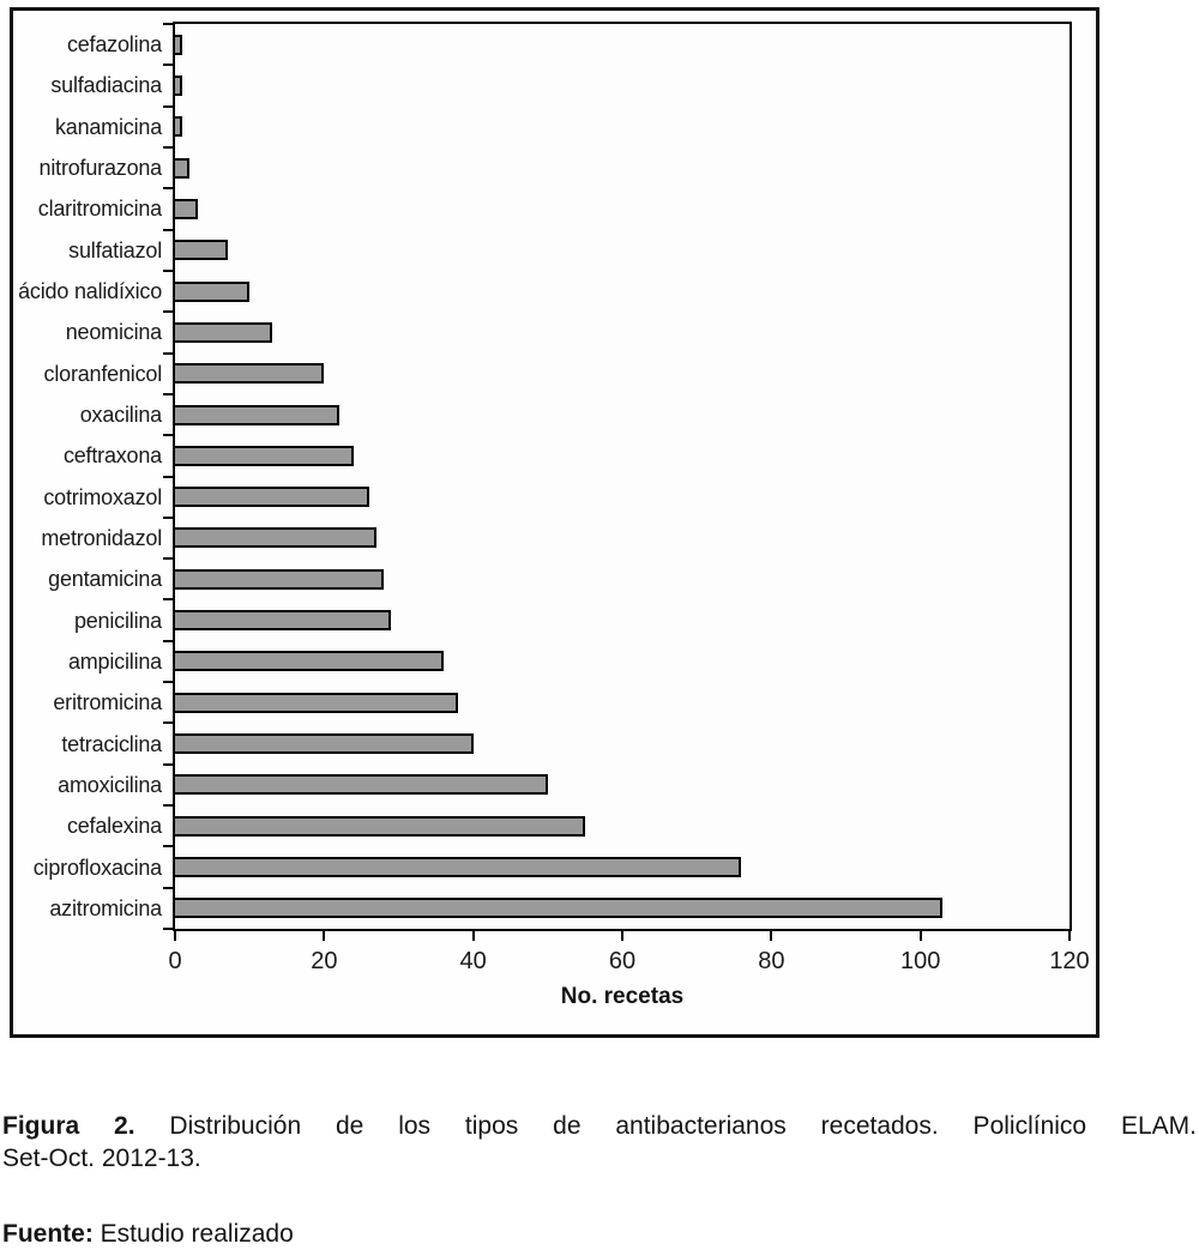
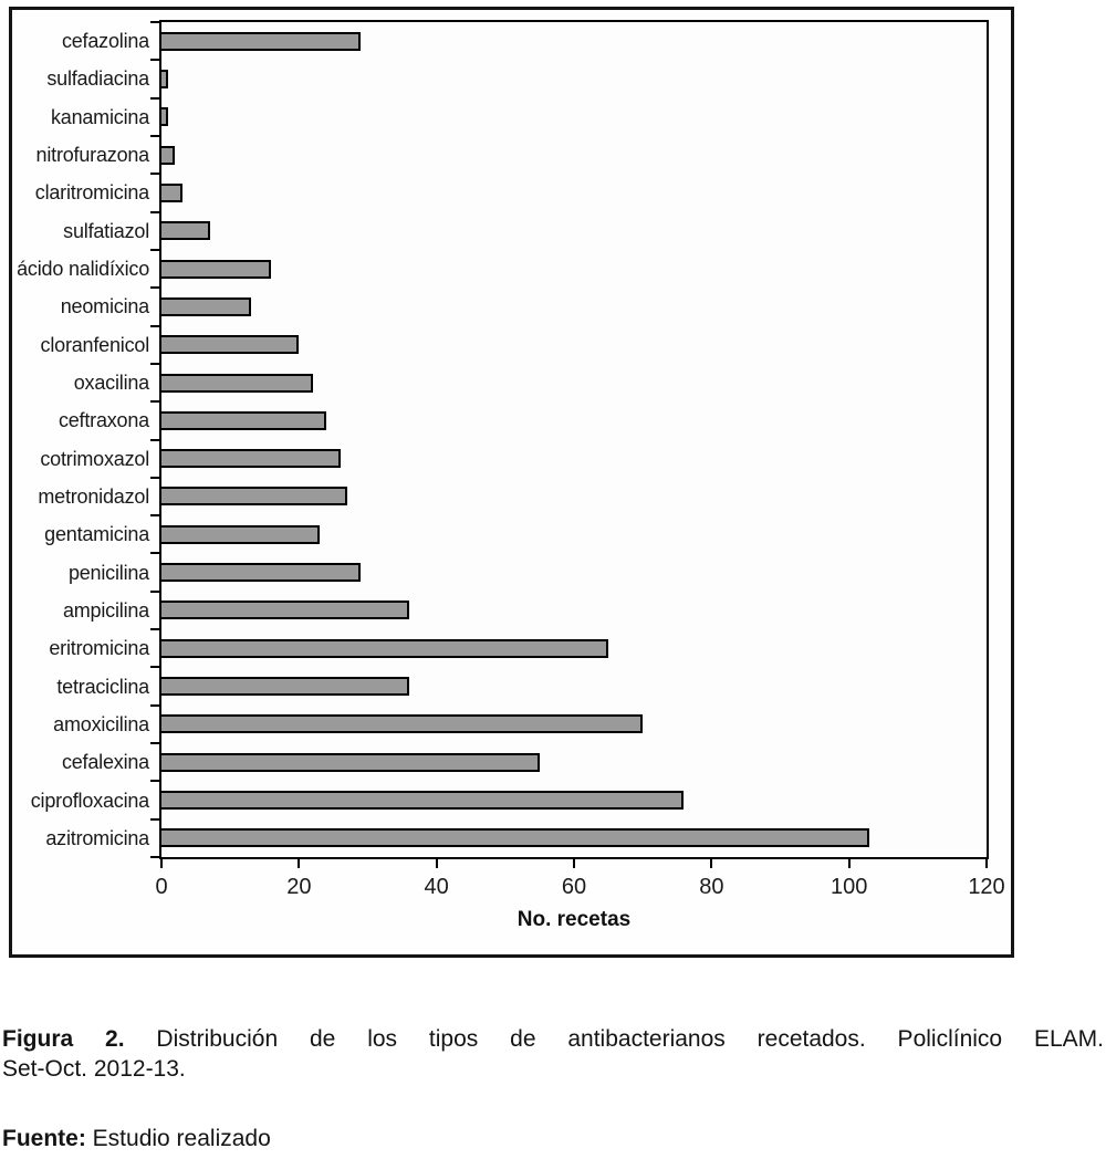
cefazolina: 1 -> 29
ácido nalidíxico: 10 -> 16
gentamicina: 28 -> 23
eritromicina: 38 -> 65
tetraciclina: 40 -> 36
amoxicilina: 50 -> 70
